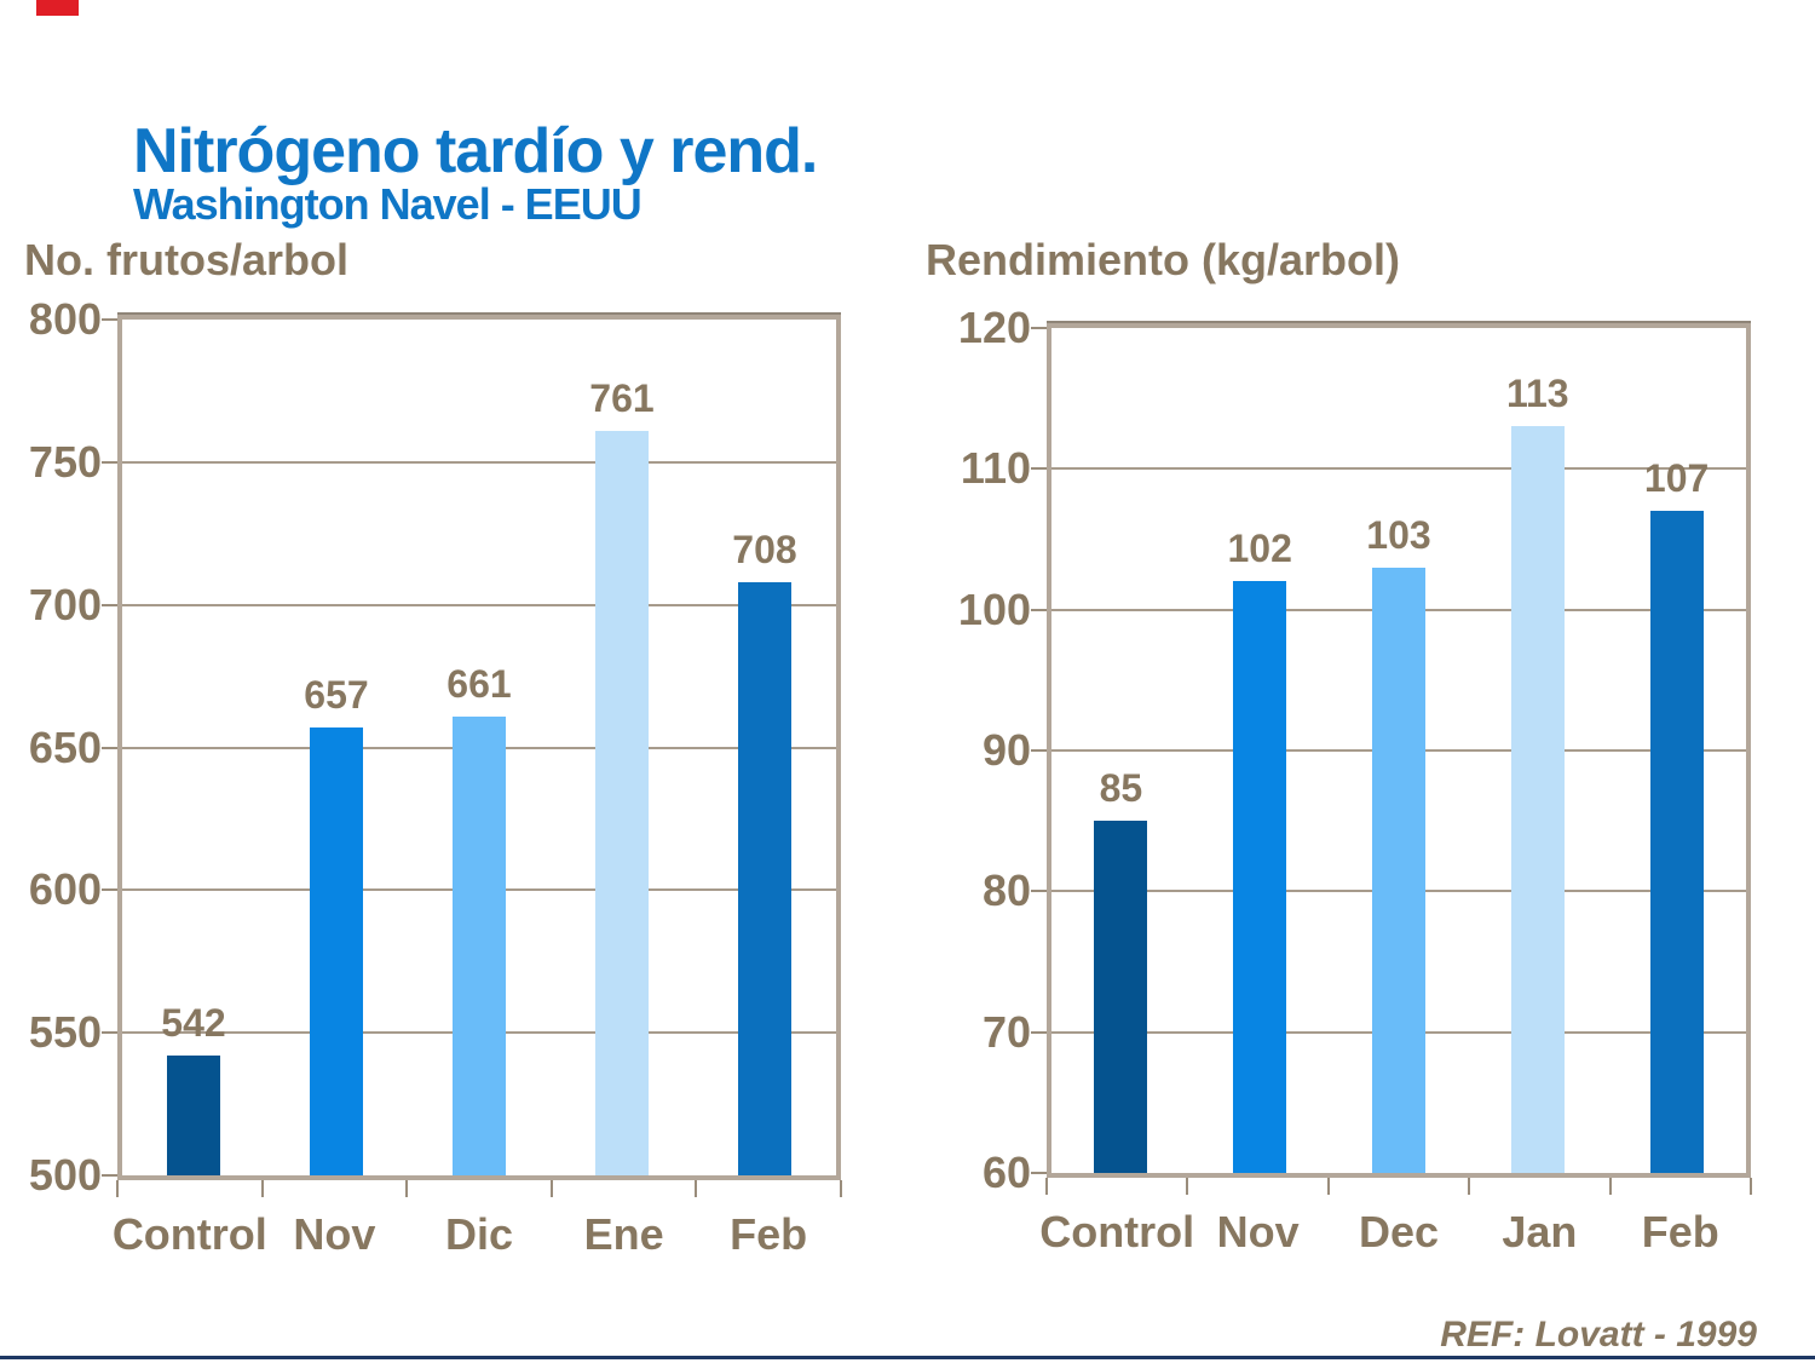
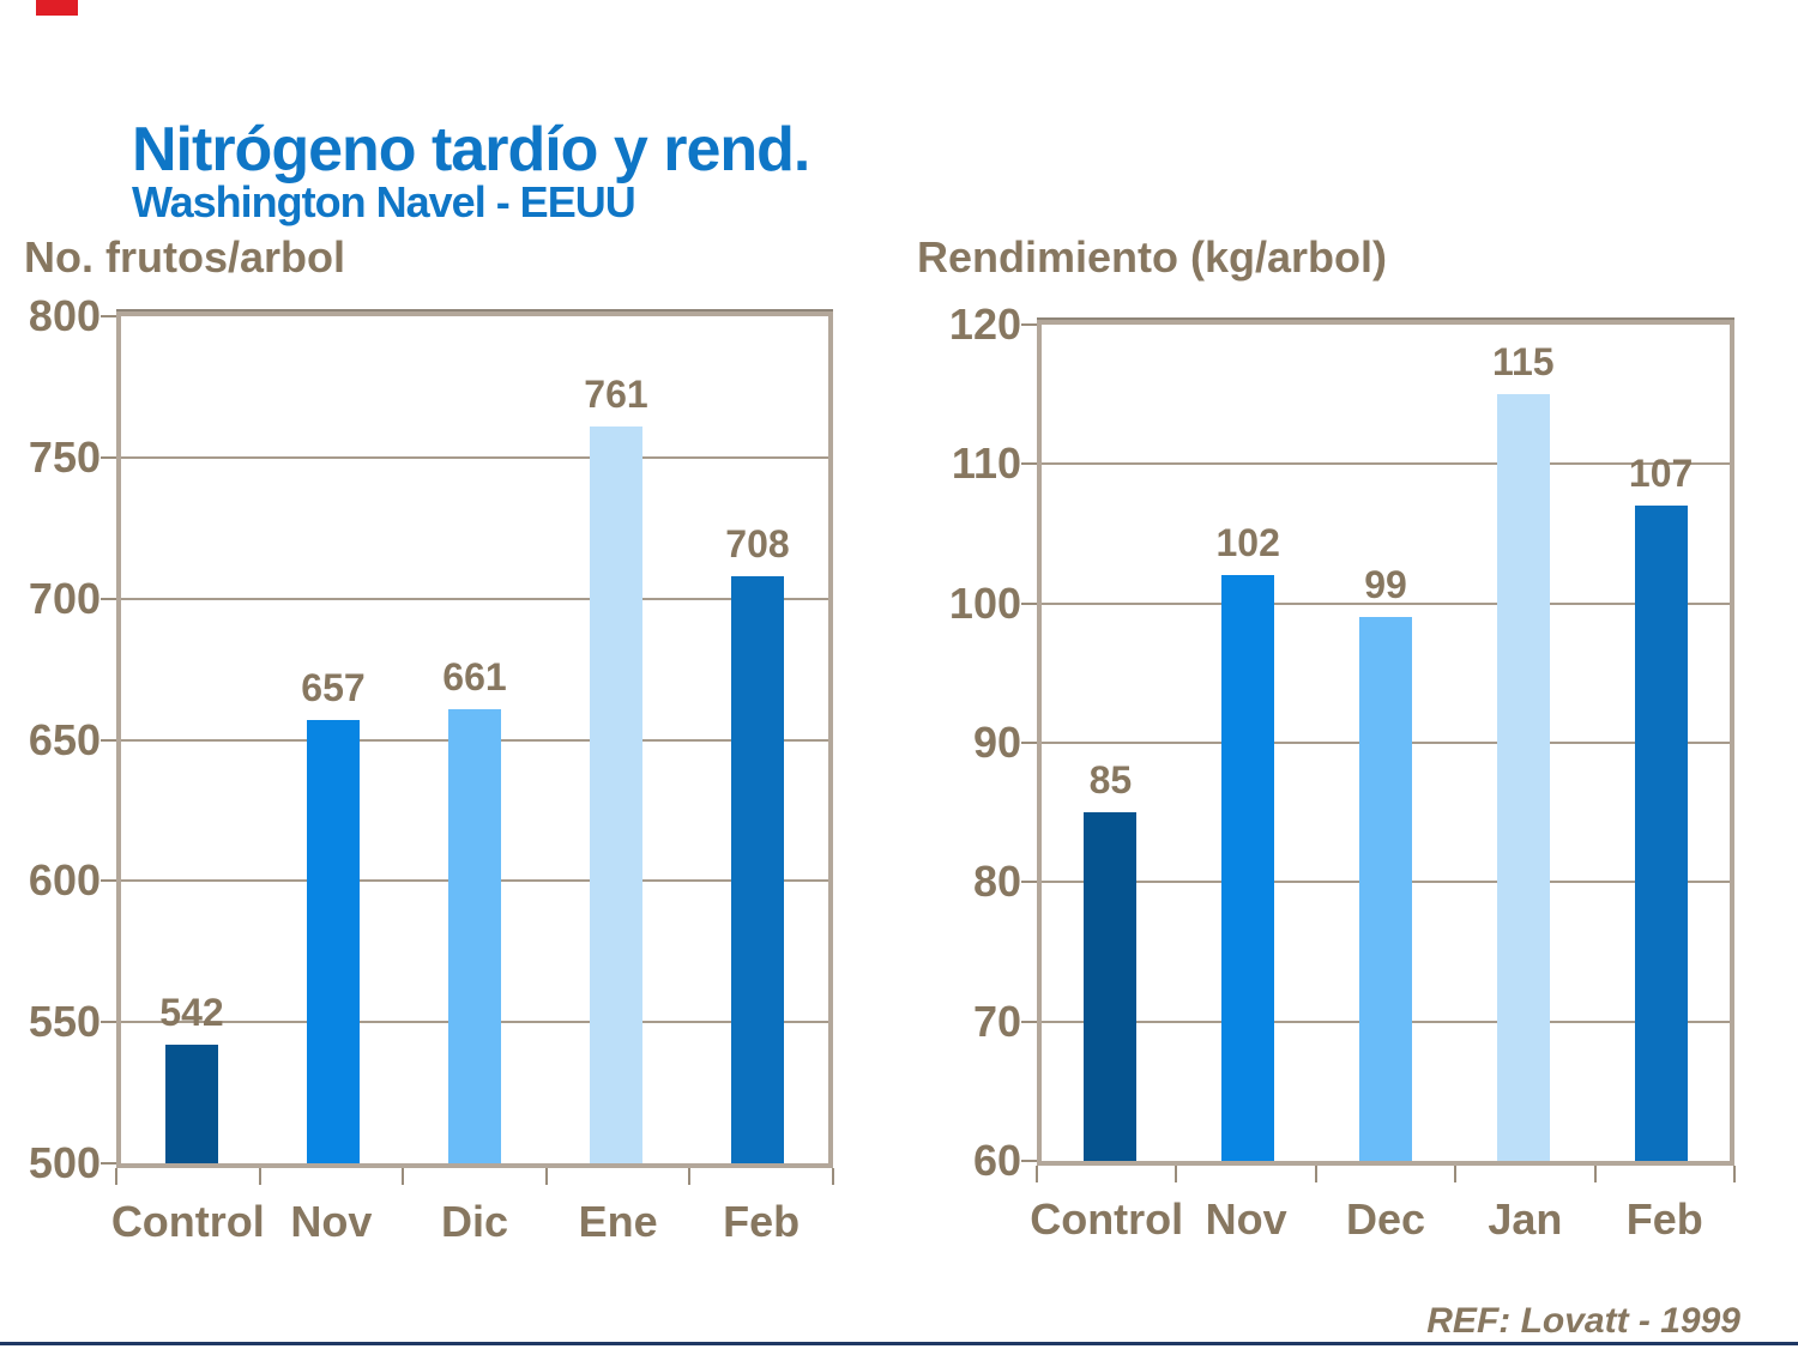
Rendimiento (kg/arbol)/Dec: 103 -> 99
Rendimiento (kg/arbol)/Jan: 113 -> 115
